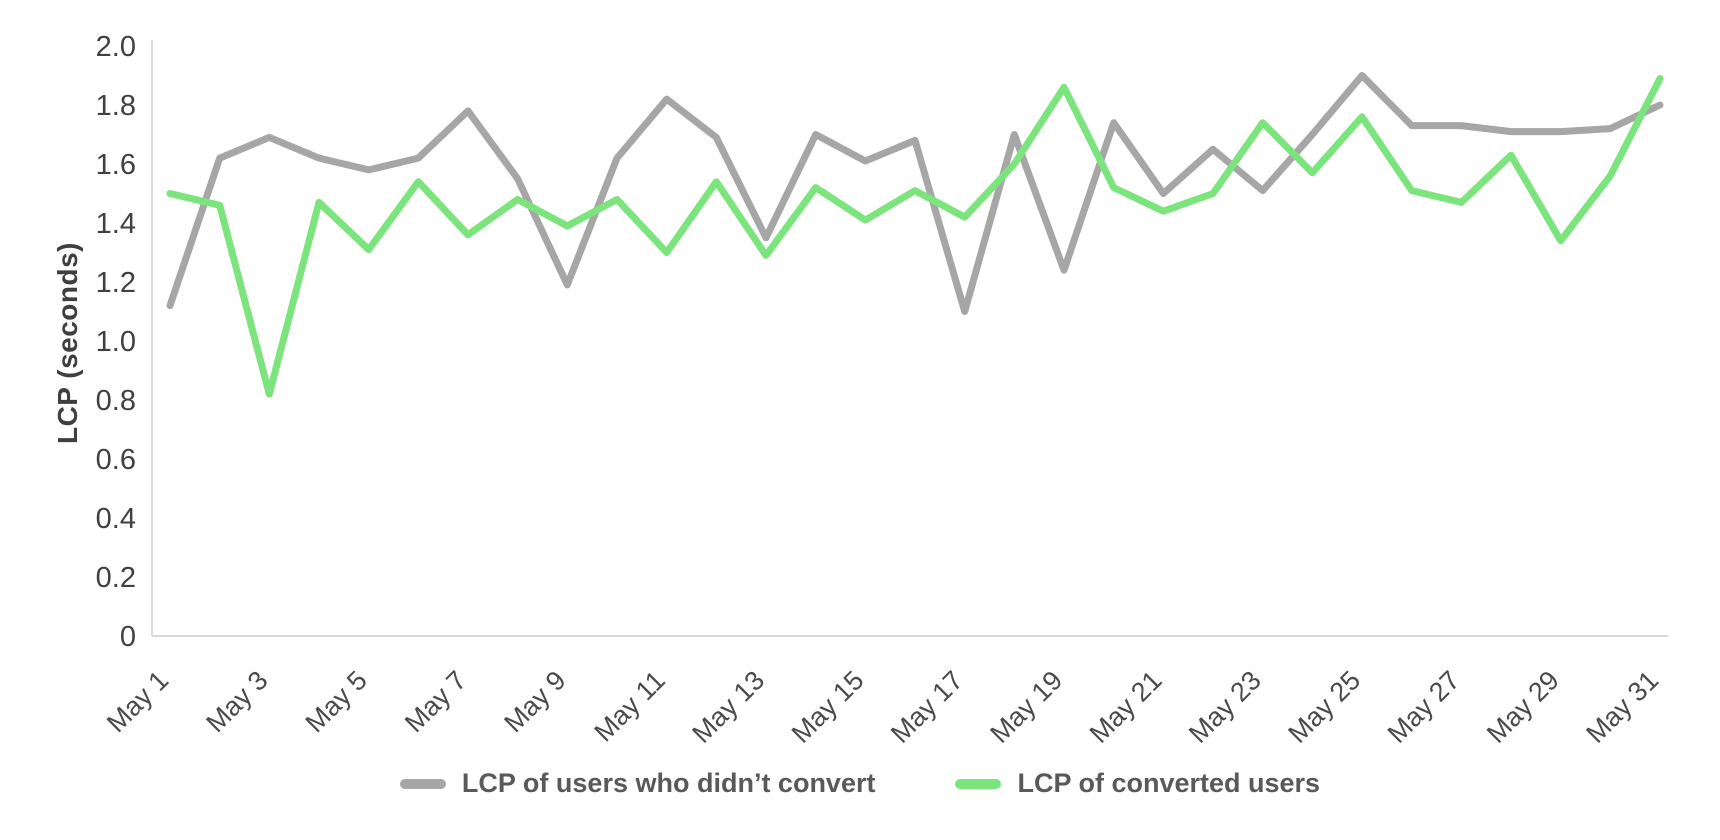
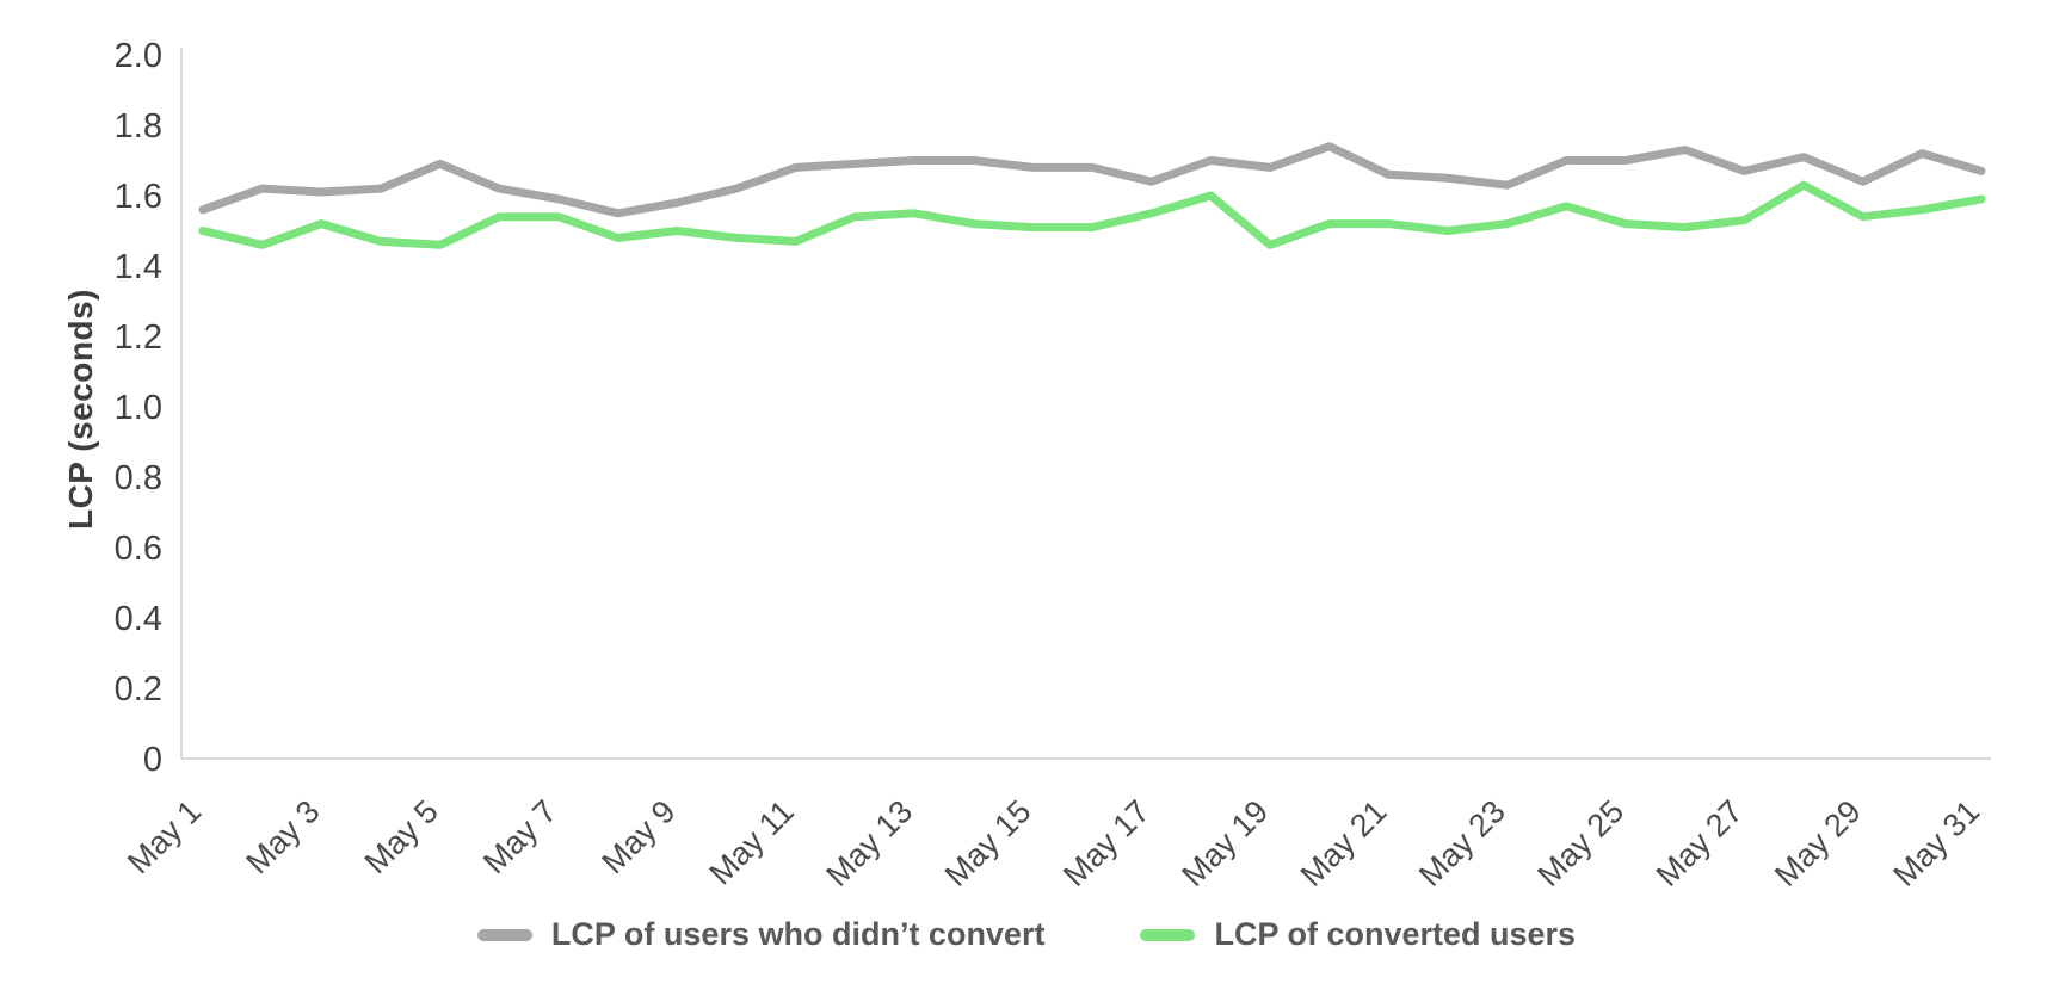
LCP of users who didn’t convert/May 1: 1.12 -> 1.56
LCP of users who didn’t convert/May 3: 1.69 -> 1.61
LCP of converted users/May 3: 0.82 -> 1.52
LCP of users who didn’t convert/May 5: 1.58 -> 1.69
LCP of converted users/May 5: 1.31 -> 1.46
LCP of users who didn’t convert/May 7: 1.78 -> 1.59
LCP of converted users/May 7: 1.36 -> 1.54
LCP of users who didn’t convert/May 9: 1.19 -> 1.58
LCP of converted users/May 9: 1.39 -> 1.50
LCP of users who didn’t convert/May 11: 1.82 -> 1.68
LCP of converted users/May 11: 1.30 -> 1.47
LCP of users who didn’t convert/May 13: 1.35 -> 1.70
LCP of converted users/May 13: 1.29 -> 1.55
LCP of users who didn’t convert/May 15: 1.61 -> 1.68
LCP of converted users/May 15: 1.41 -> 1.51
LCP of users who didn’t convert/May 17: 1.10 -> 1.64
LCP of converted users/May 17: 1.42 -> 1.55
LCP of users who didn’t convert/May 19: 1.24 -> 1.68
LCP of converted users/May 19: 1.86 -> 1.46
LCP of users who didn’t convert/May 21: 1.50 -> 1.66
LCP of converted users/May 21: 1.44 -> 1.52
LCP of users who didn’t convert/May 23: 1.51 -> 1.63
LCP of converted users/May 23: 1.74 -> 1.52
LCP of users who didn’t convert/May 25: 1.90 -> 1.70
LCP of converted users/May 25: 1.76 -> 1.52
LCP of users who didn’t convert/May 27: 1.73 -> 1.67
LCP of converted users/May 27: 1.47 -> 1.53
LCP of users who didn’t convert/May 29: 1.71 -> 1.64
LCP of converted users/May 29: 1.34 -> 1.54
LCP of users who didn’t convert/May 31: 1.80 -> 1.67
LCP of converted users/May 31: 1.89 -> 1.59
